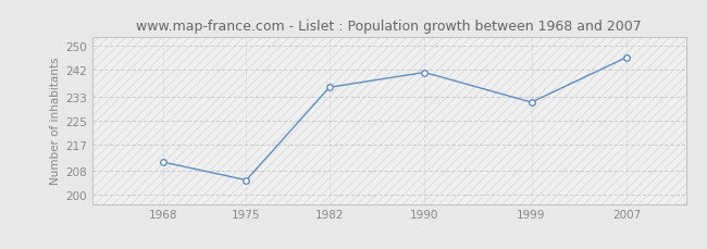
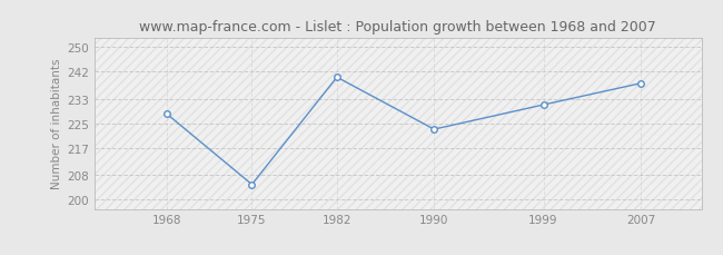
1968: 211 -> 228
1982: 236 -> 240
1990: 241 -> 223
2007: 246 -> 238
